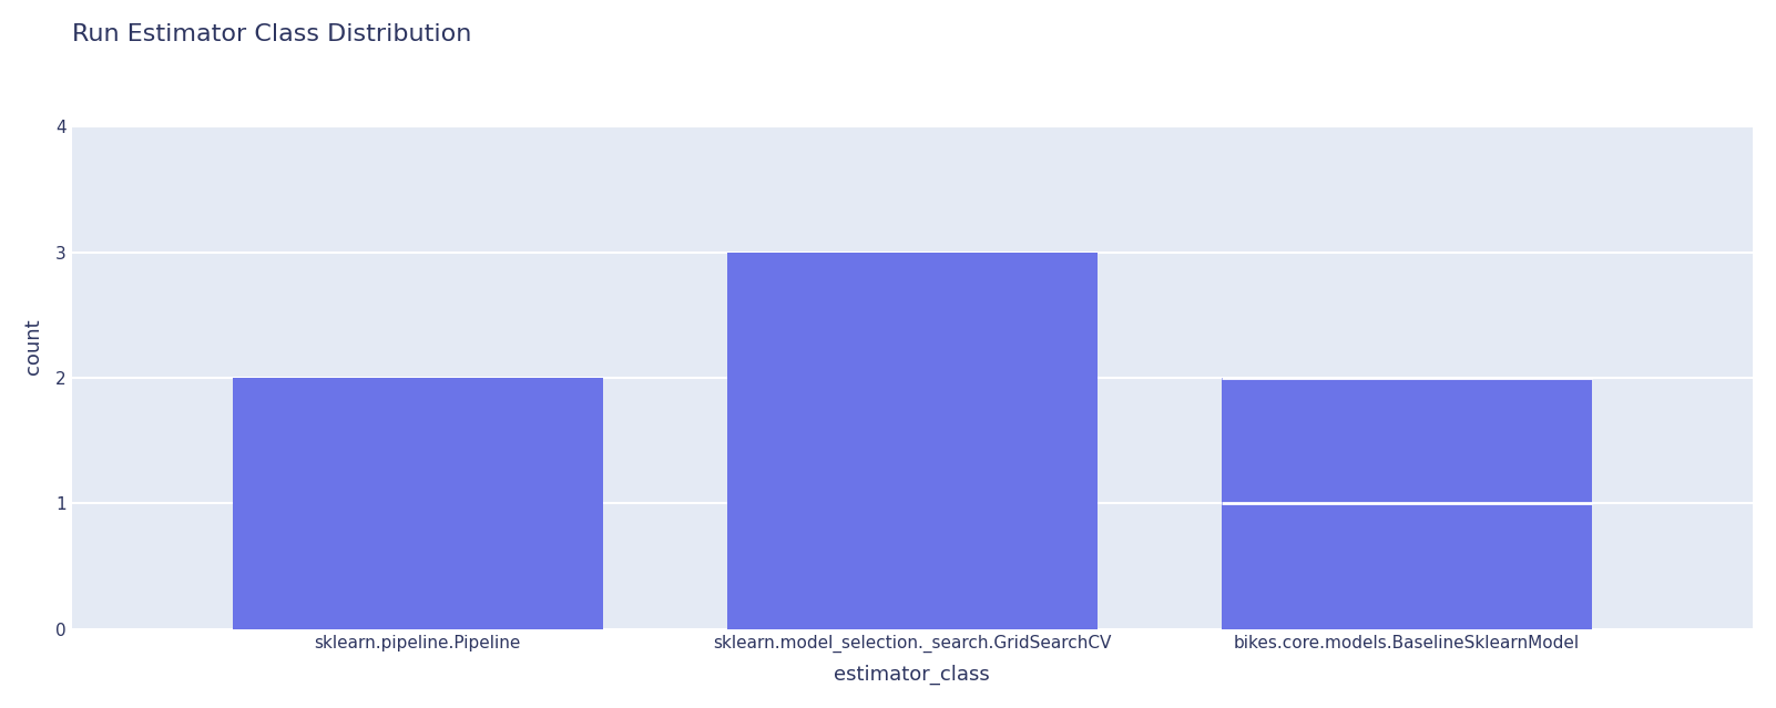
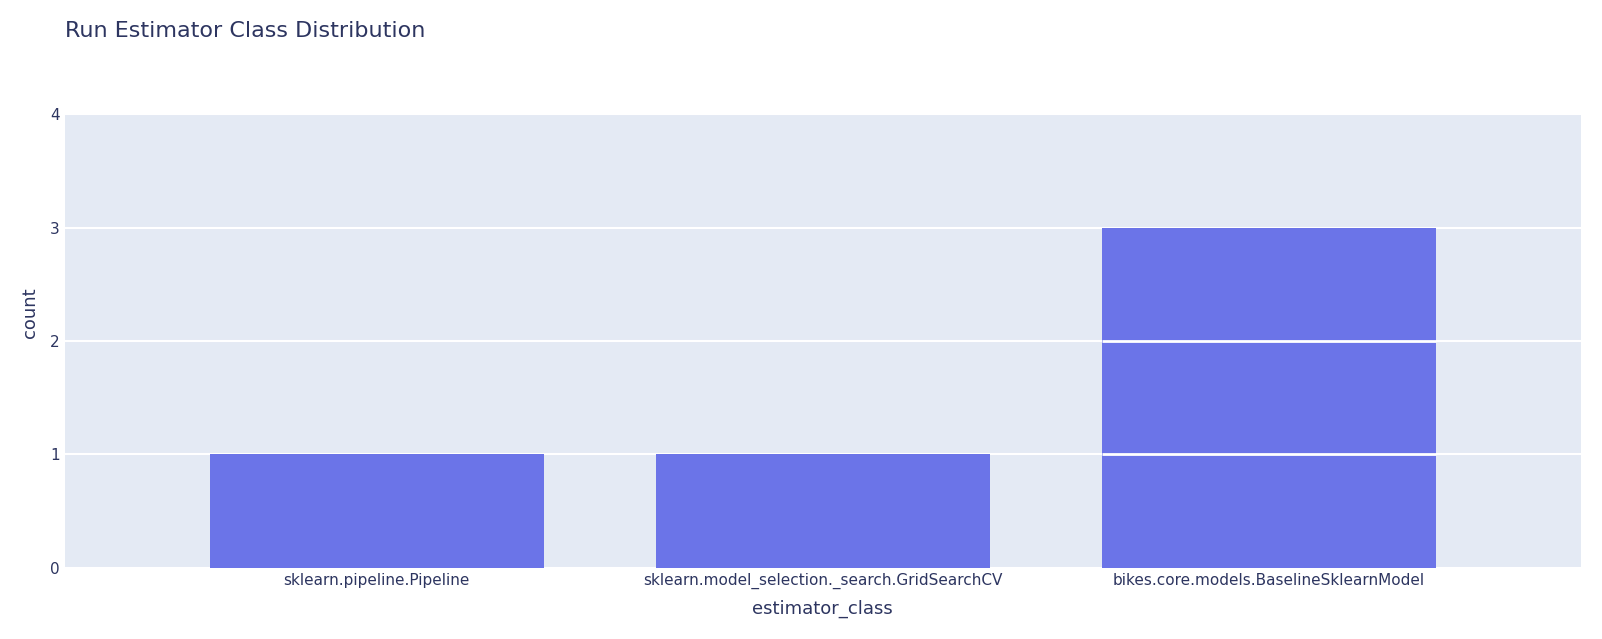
sklearn.pipeline.Pipeline: 2 -> 1
sklearn.model_selection._search.GridSearchCV: 3 -> 1
bikes.core.models.BaselineSklearnModel: 2 -> 3
